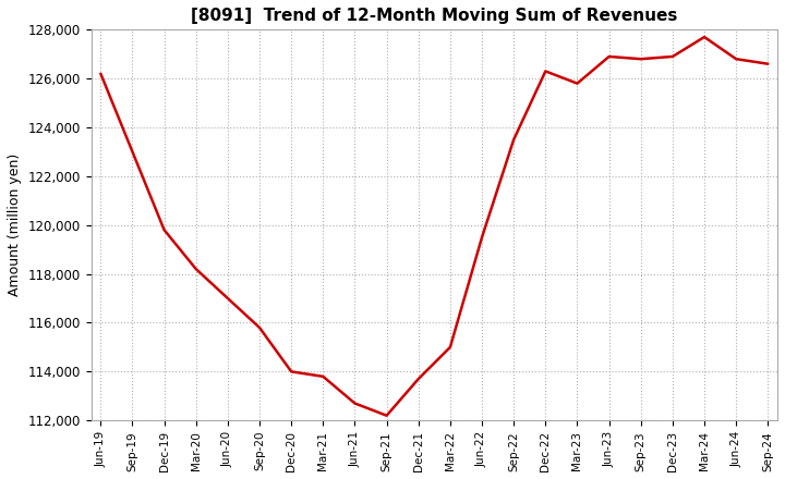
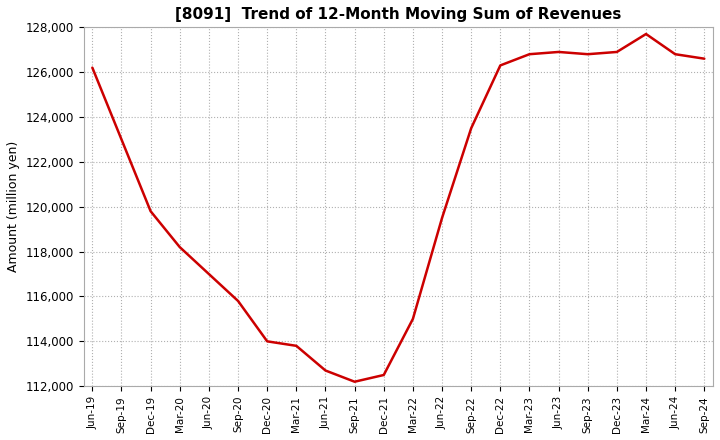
Dec-21: 113,700 -> 112,500
Mar-23: 125,800 -> 126,800
